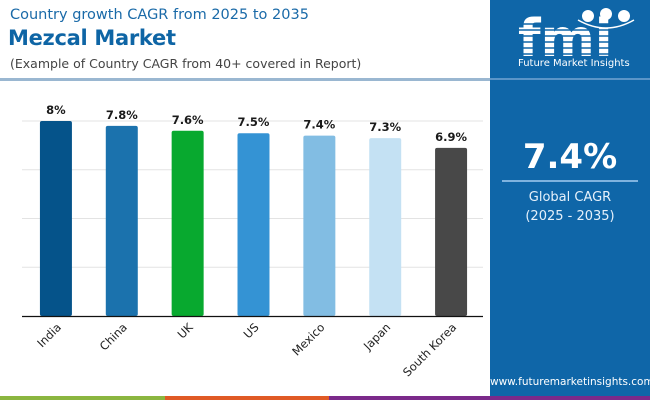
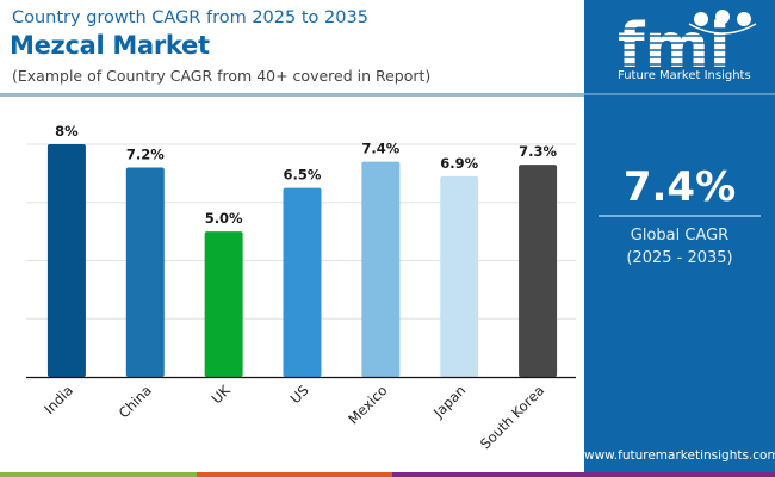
China: 7.8% -> 7.2%
UK: 7.6% -> 5.0%
US: 7.5% -> 6.5%
Japan: 7.3% -> 6.9%
South Korea: 6.9% -> 7.3%
